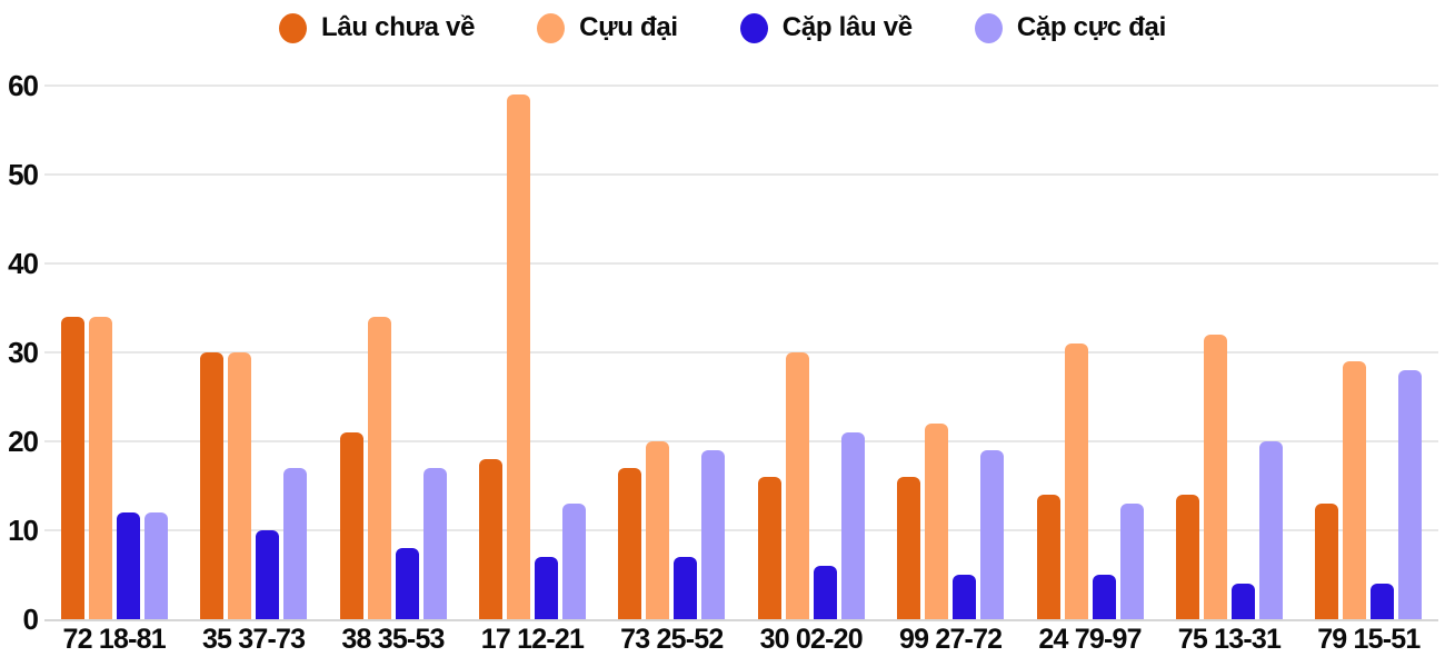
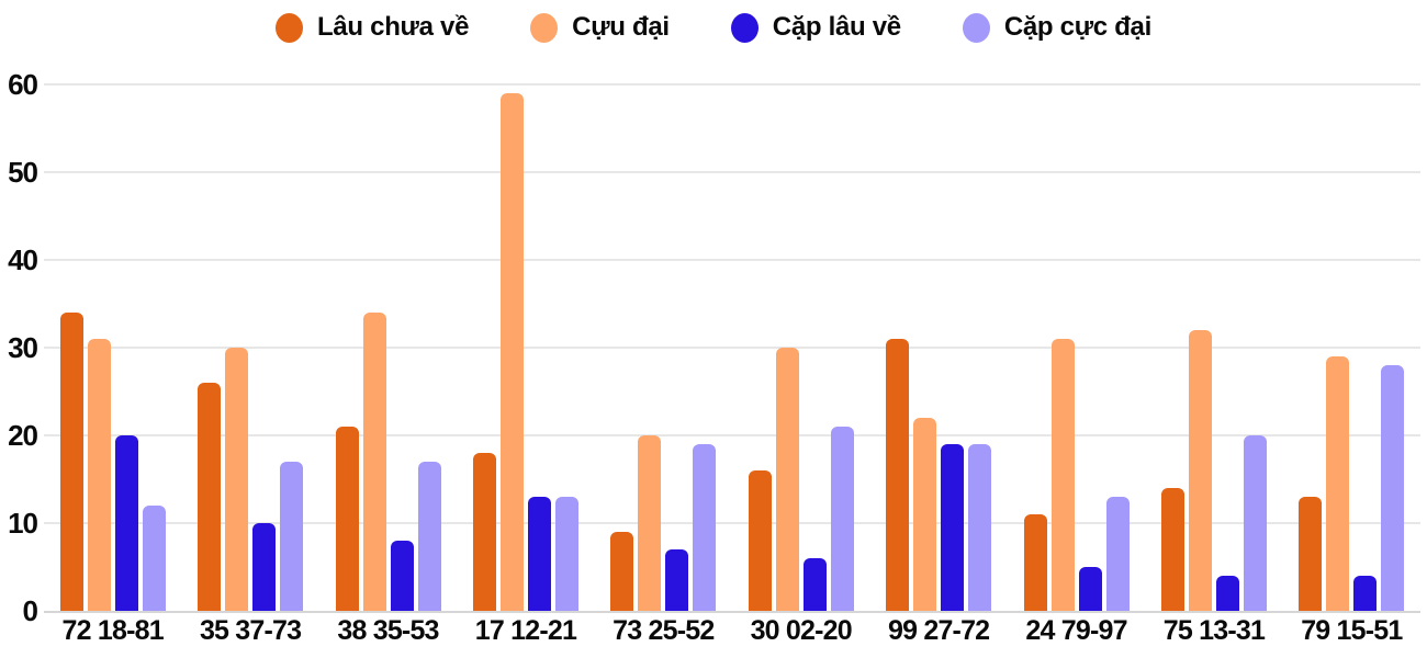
Cựu đại/72 18-81: 34 -> 31
Cặp lâu về/72 18-81: 12 -> 20
Lâu chưa về/35 37-73: 30 -> 26
Cặp lâu về/17 12-21: 7 -> 13
Lâu chưa về/73 25-52: 17 -> 9
Lâu chưa về/99 27-72: 16 -> 31
Cặp lâu về/99 27-72: 5 -> 19
Lâu chưa về/24 79-97: 14 -> 11
